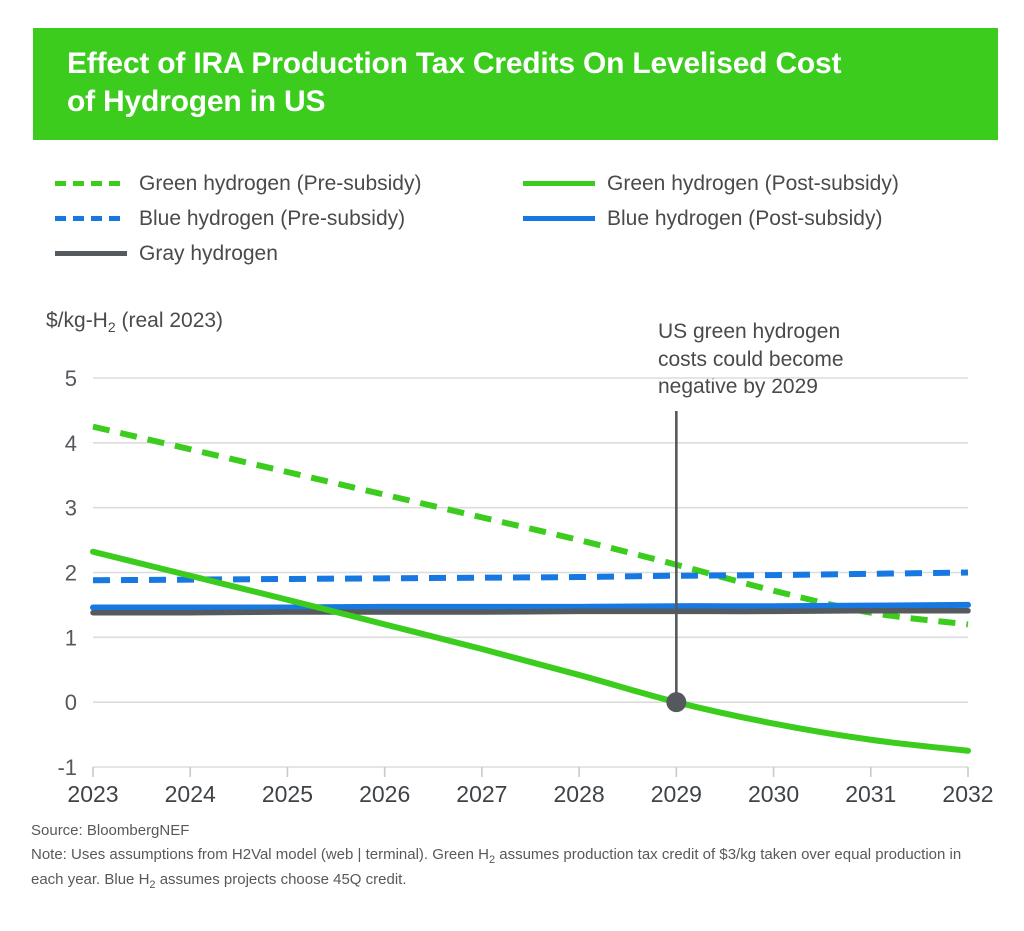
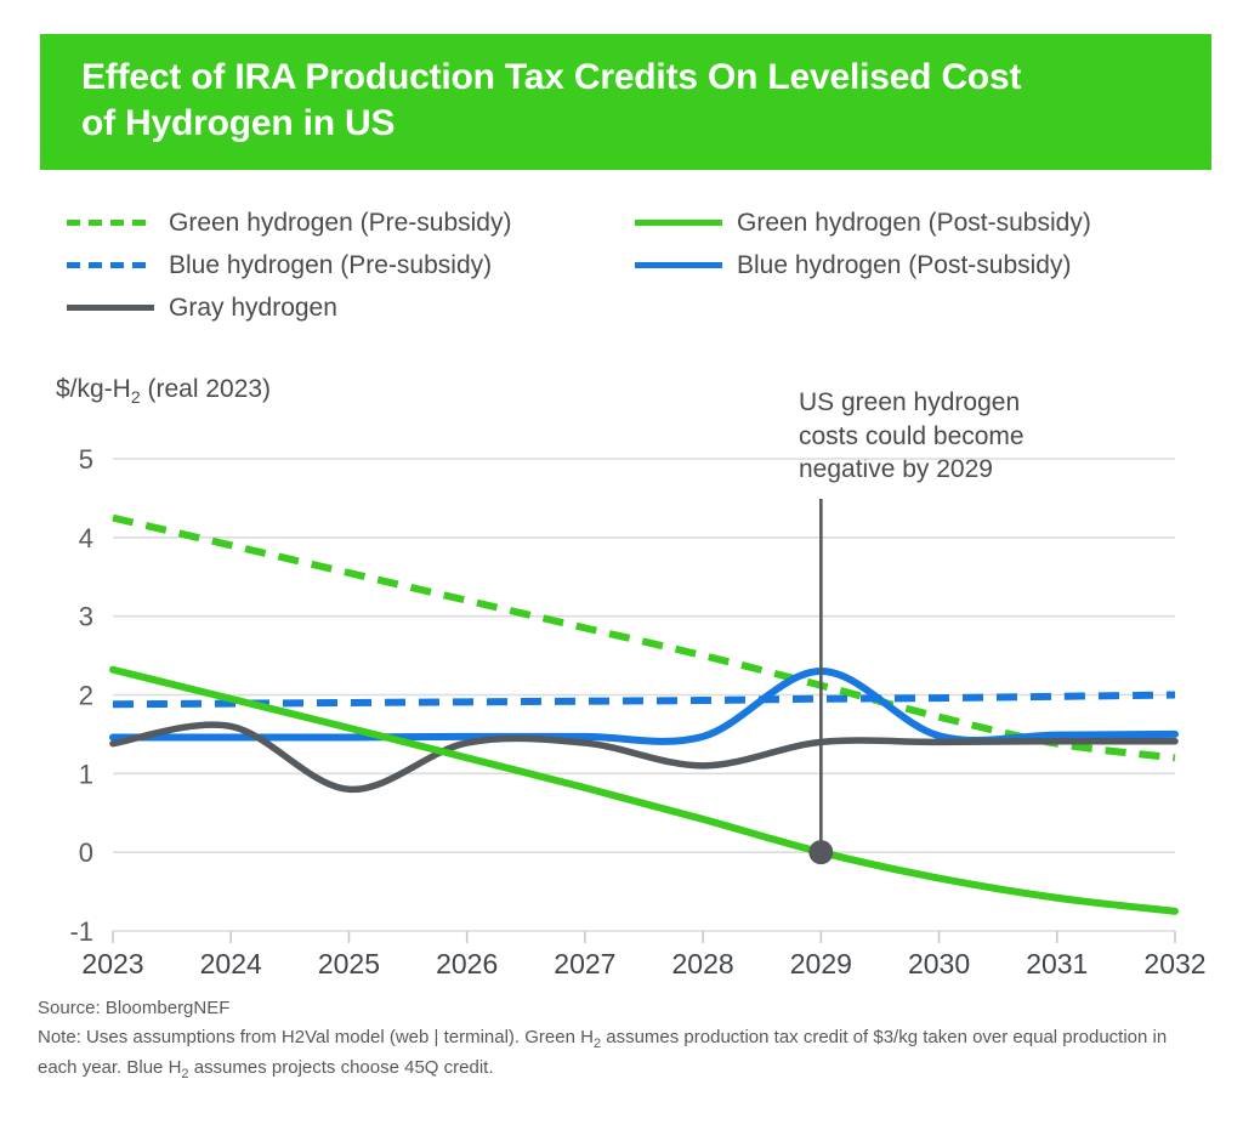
Gray hydrogen/2024: 1.4 -> 1.6
Gray hydrogen/2025: 1.4 -> 0.8
Gray hydrogen/2028: 1.4 -> 1.1
Blue hydrogen (Post-subsidy)/2029: 1.5 -> 2.3
